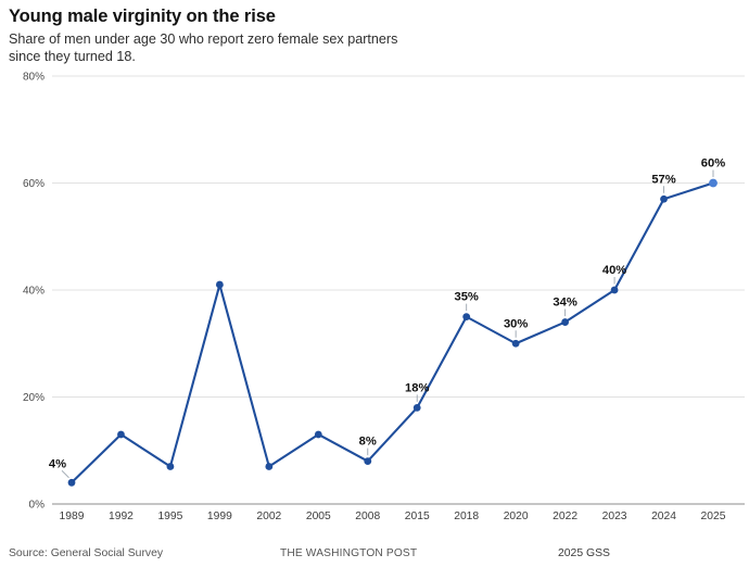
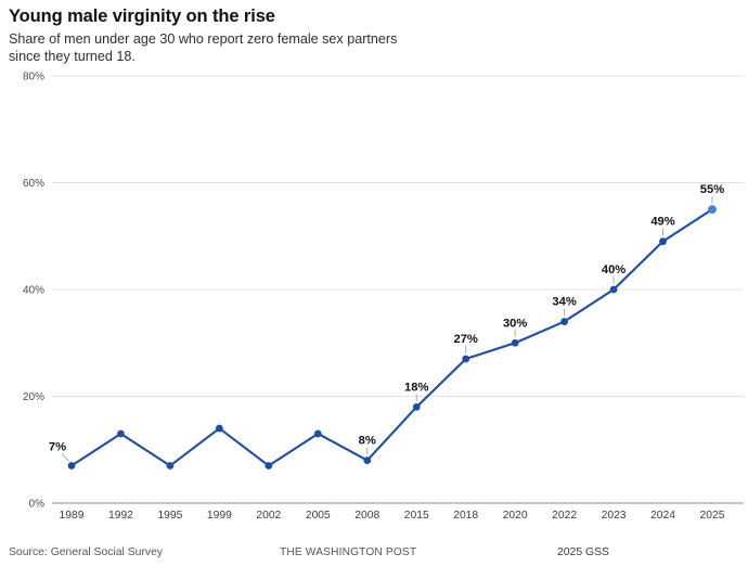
1989: 4% -> 7%
1999: 41% -> 14%
2018: 35% -> 27%
2024: 57% -> 49%
2025: 60% -> 55%
